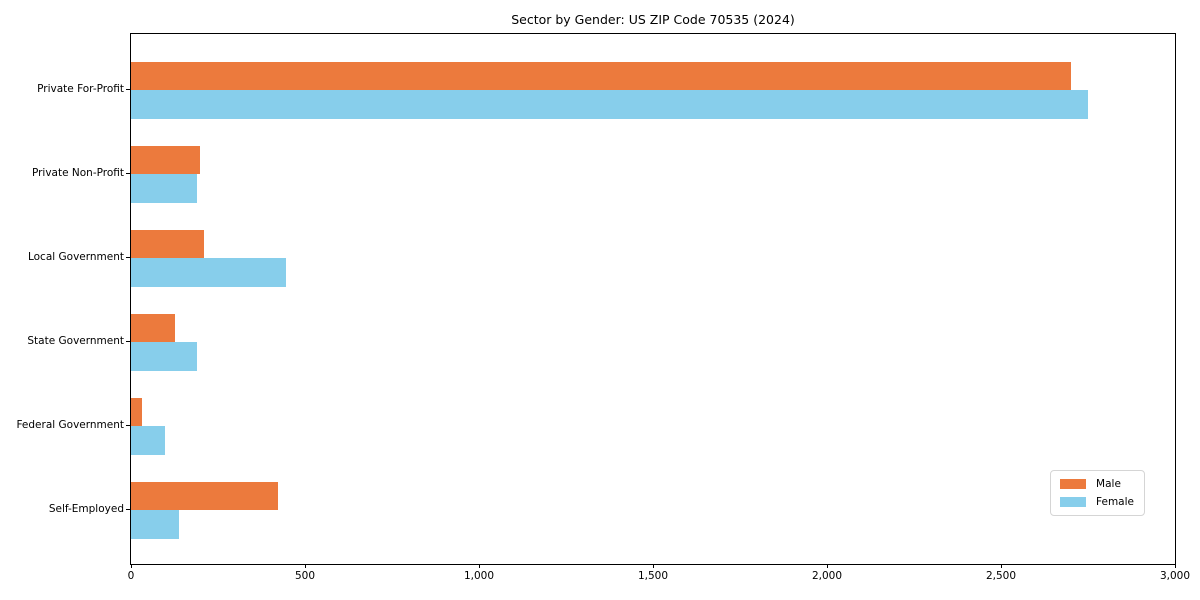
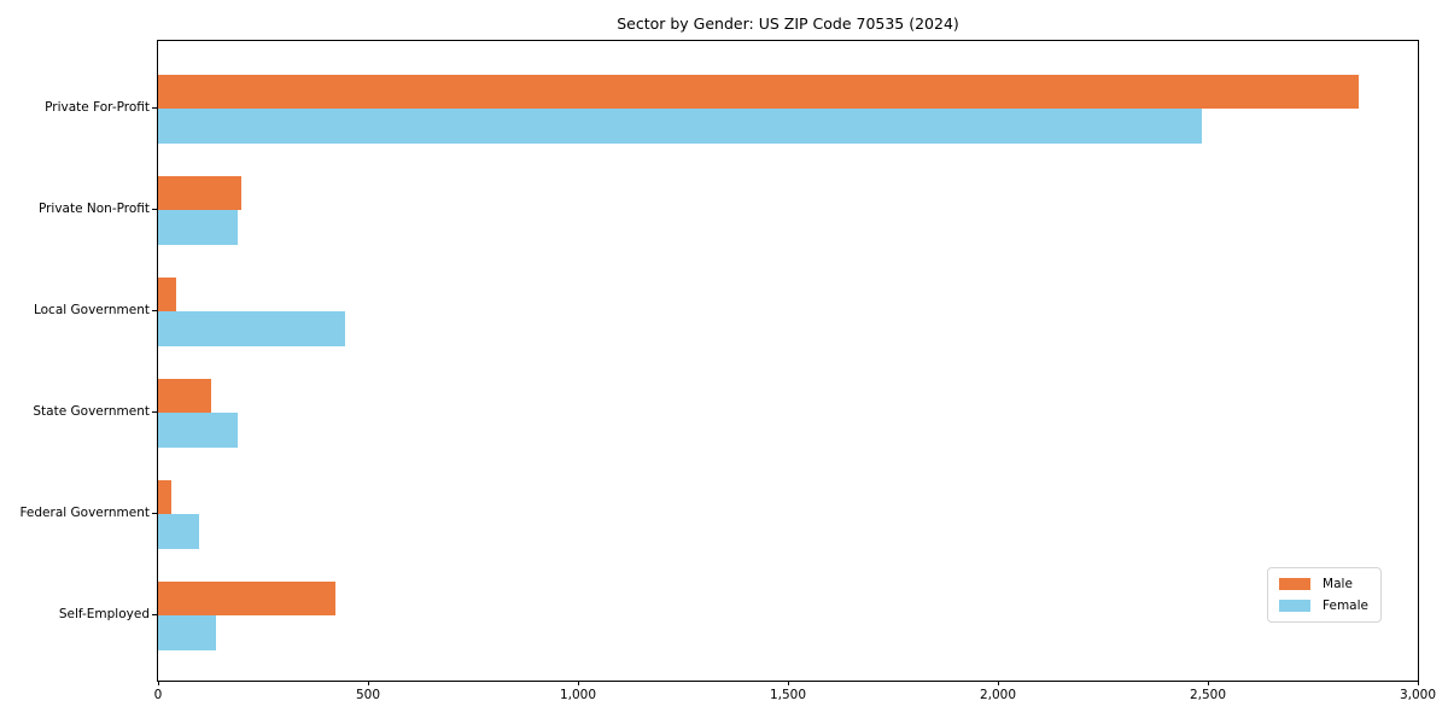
Male/Private For-Profit: 2700 -> 2860
Female/Private For-Profit: 2750 -> 2480
Male/Local Government: 210 -> 40
